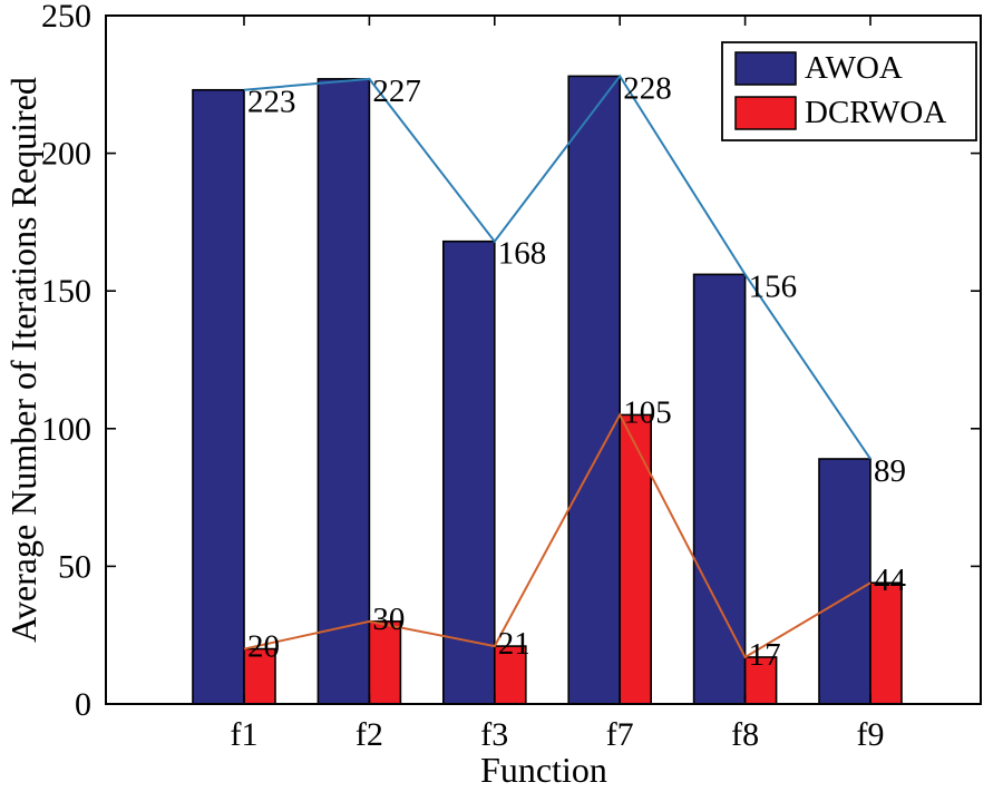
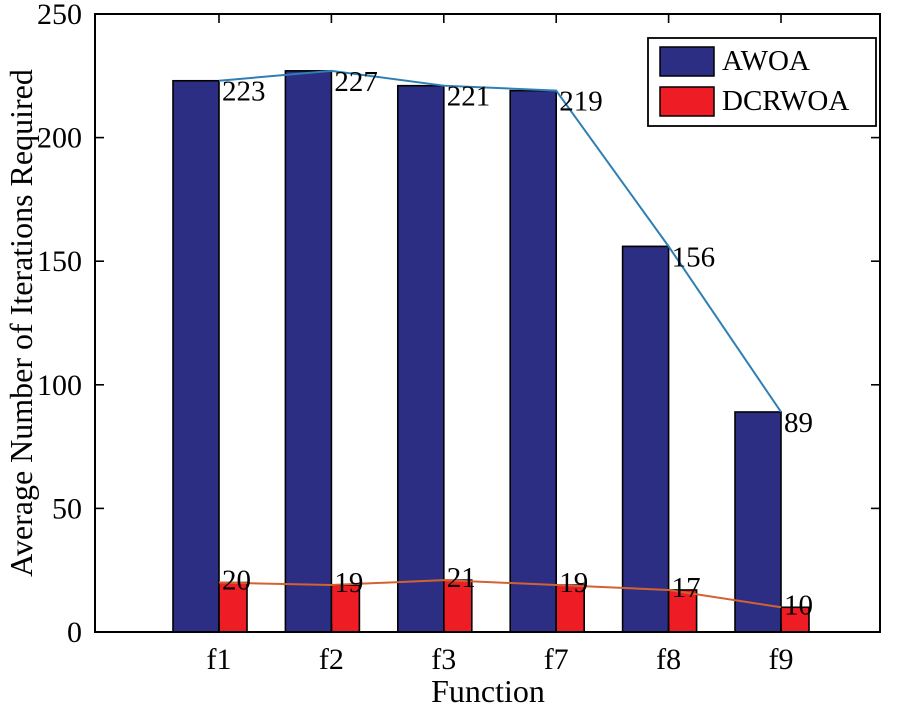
DCRWOA/f2: 30 -> 19
AWOA/f3: 168 -> 221
AWOA/f7: 228 -> 219
DCRWOA/f7: 105 -> 19
DCRWOA/f9: 44 -> 10
